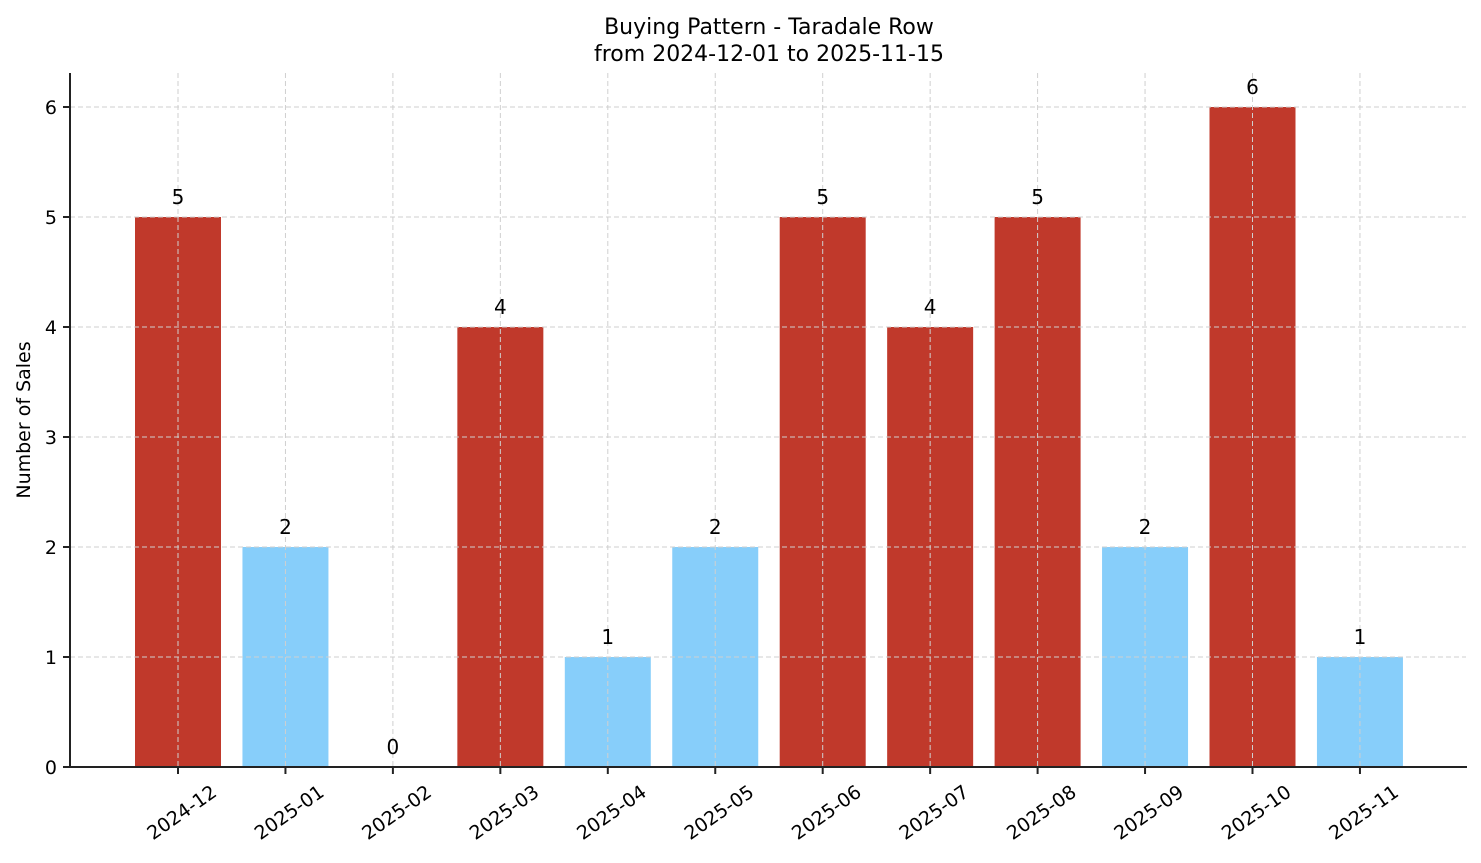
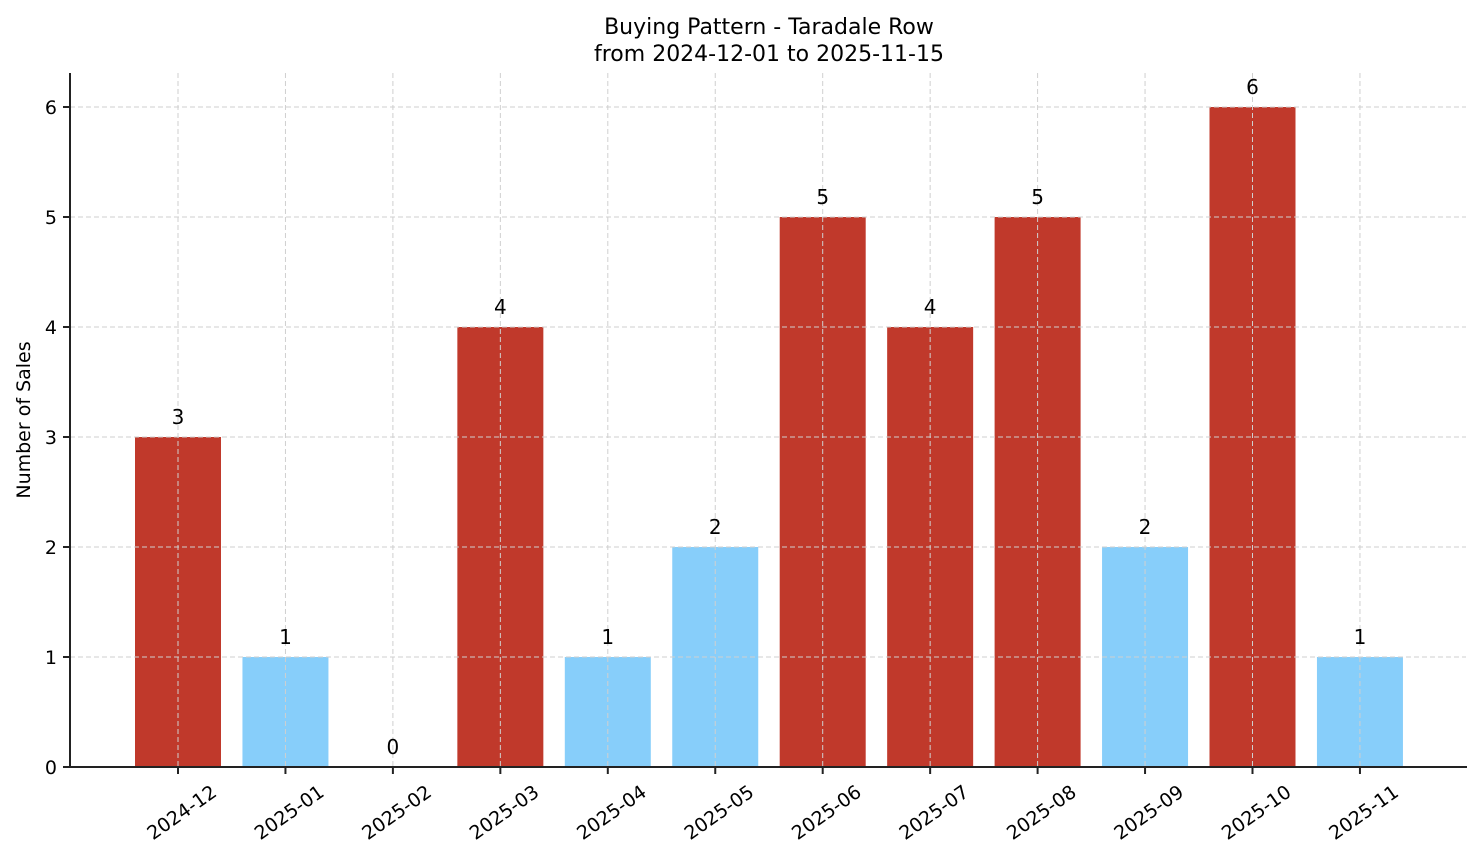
2024-12: 5 -> 3
2025-01: 2 -> 1
